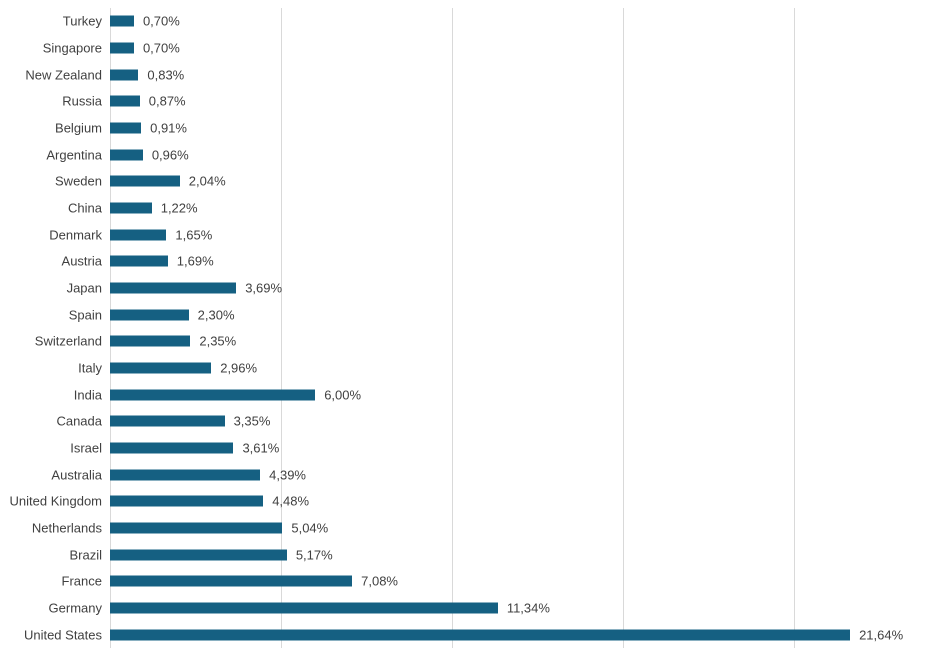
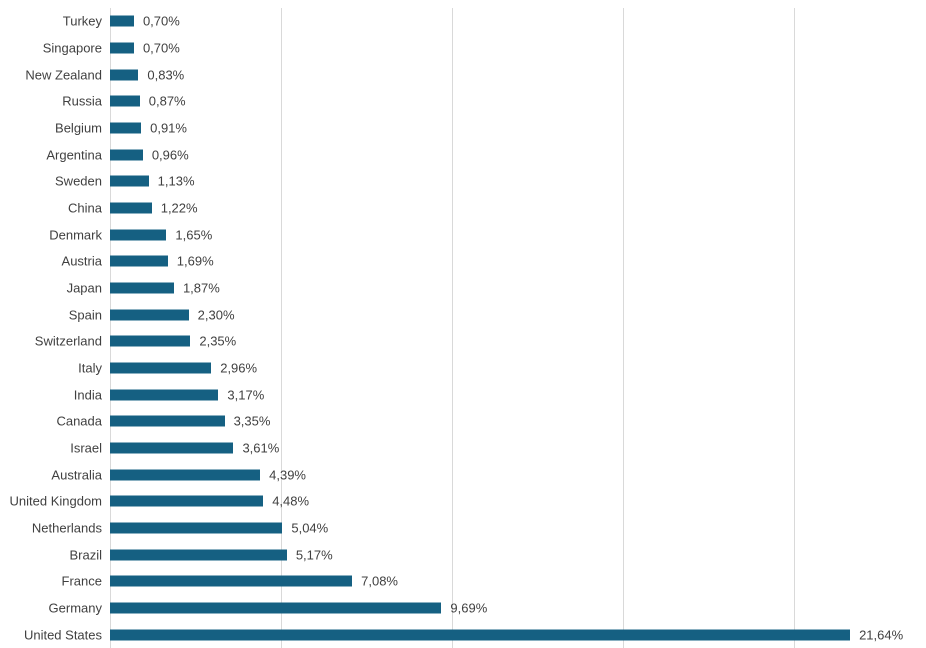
Sweden: 2,04% -> 1,13%
Japan: 3,69% -> 1,87%
India: 6,00% -> 3,17%
Germany: 11,34% -> 9,69%
